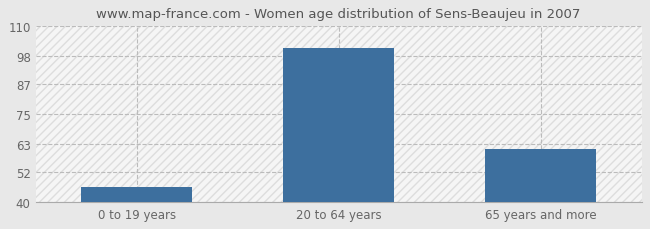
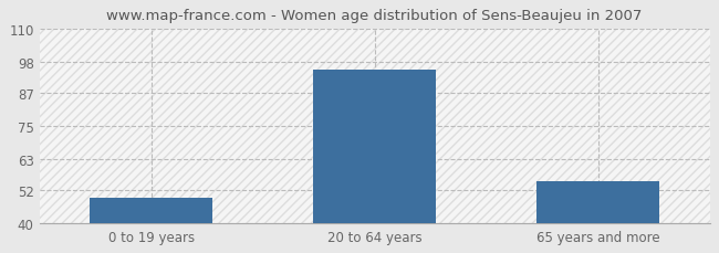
0 to 19 years: 46 -> 49
20 to 64 years: 101 -> 95
65 years and more: 61 -> 55
